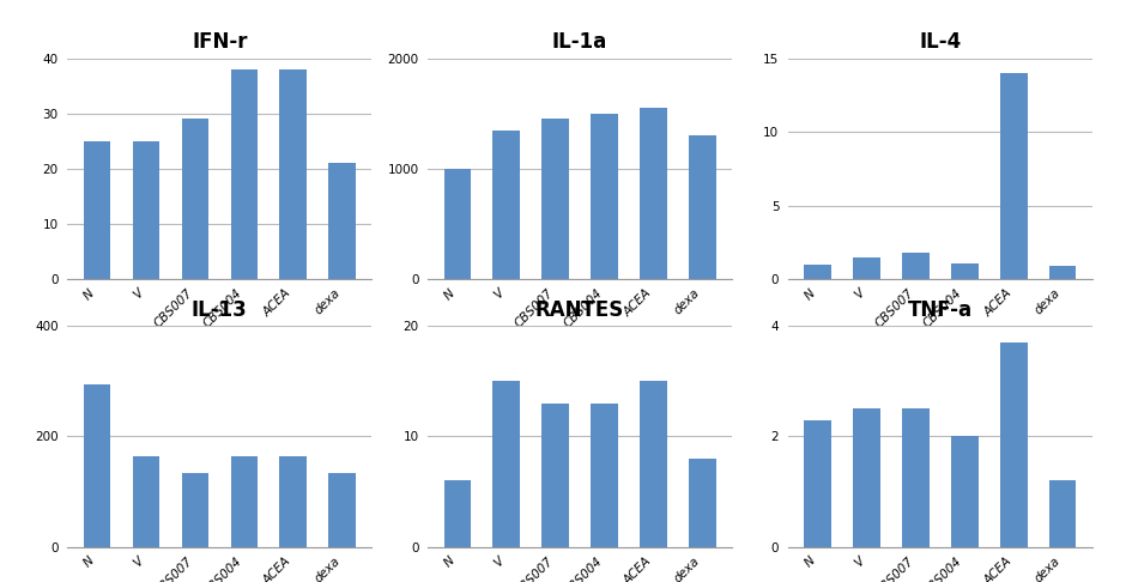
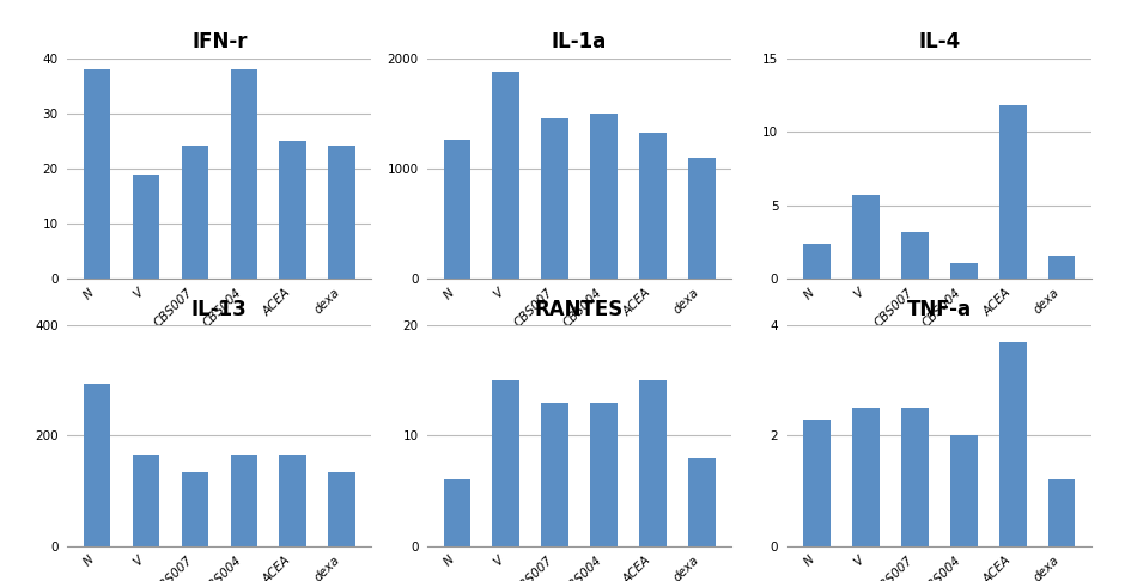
IFN-r/N: 25 -> 38
IFN-r/V: 25 -> 19
IFN-r/CBS007: 29 -> 24
IFN-r/ACEA: 38 -> 25
IFN-r/dexa: 21 -> 24
IL-1a/N: 1000 -> 1260
IL-1a/V: 1350 -> 1880
IL-1a/ACEA: 1550 -> 1320
IL-1a/dexa: 1300 -> 1100
IL-4/N: 1.0 -> 2.4
IL-4/V: 1.5 -> 5.7
IL-4/CBS007: 1.8 -> 3.2
IL-4/ACEA: 14.0 -> 11.8
IL-4/dexa: 0.9 -> 1.6
